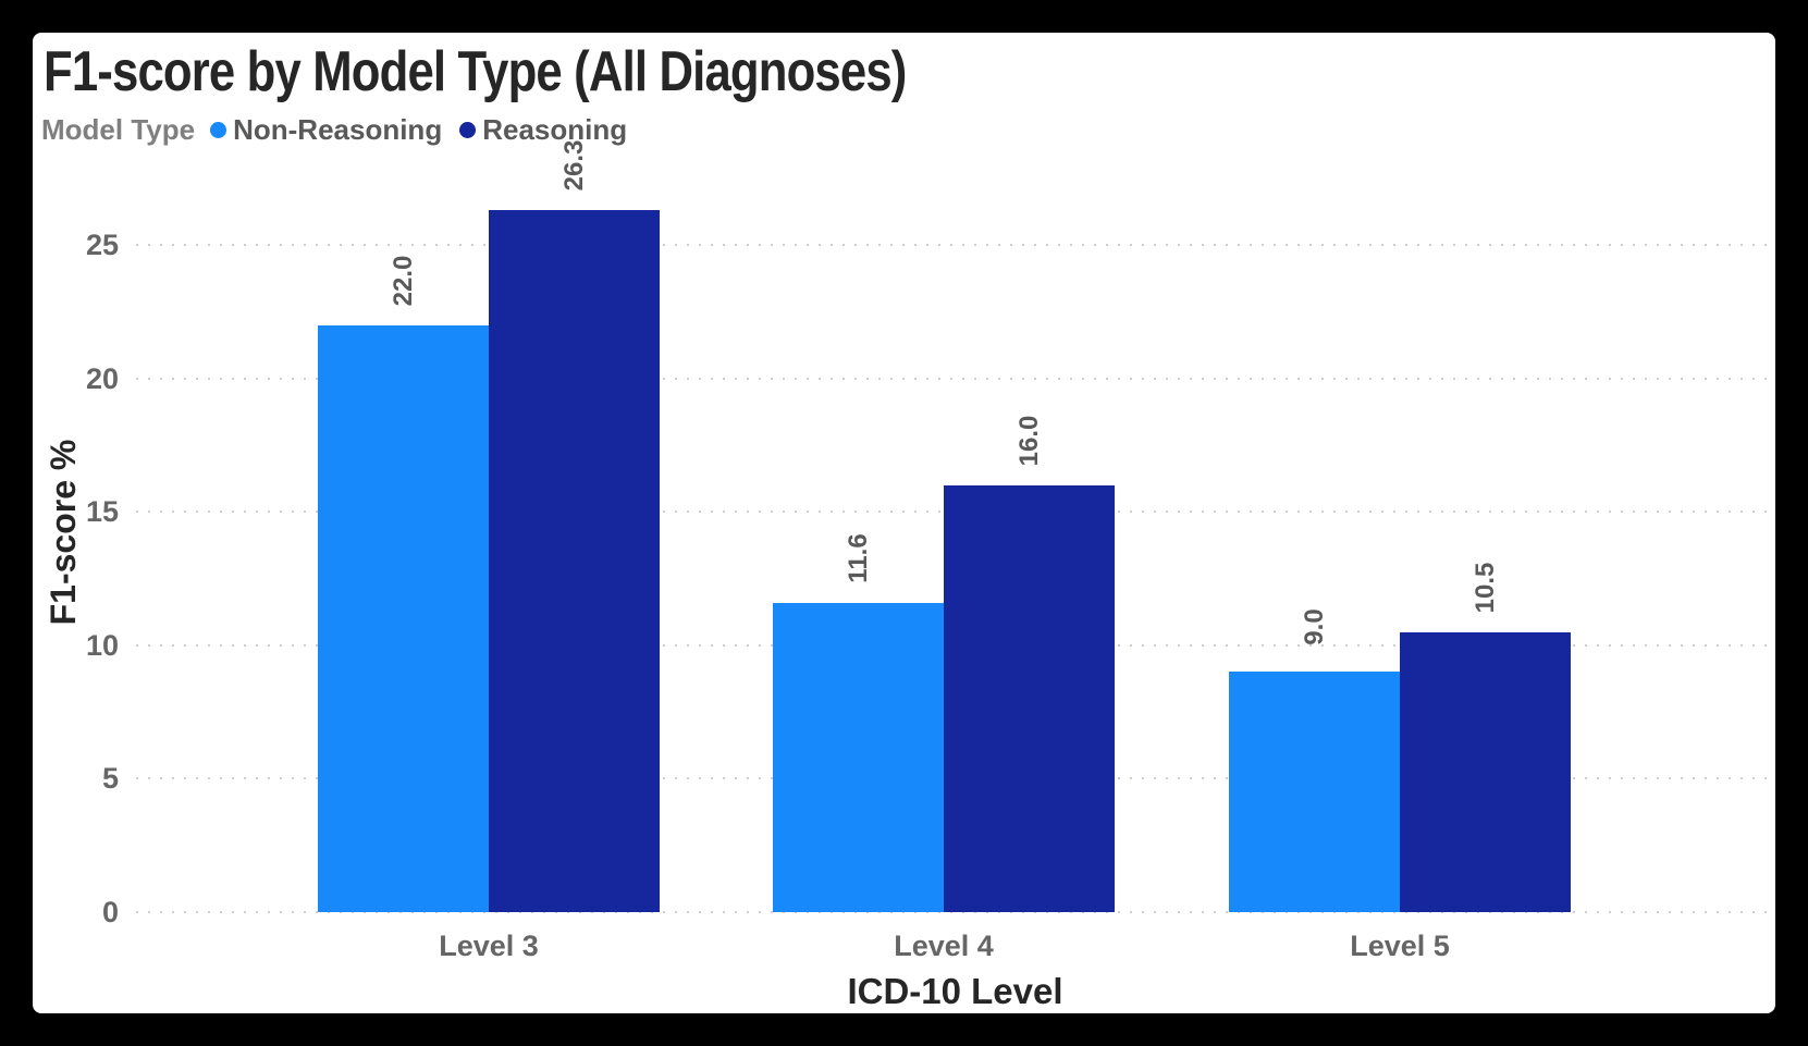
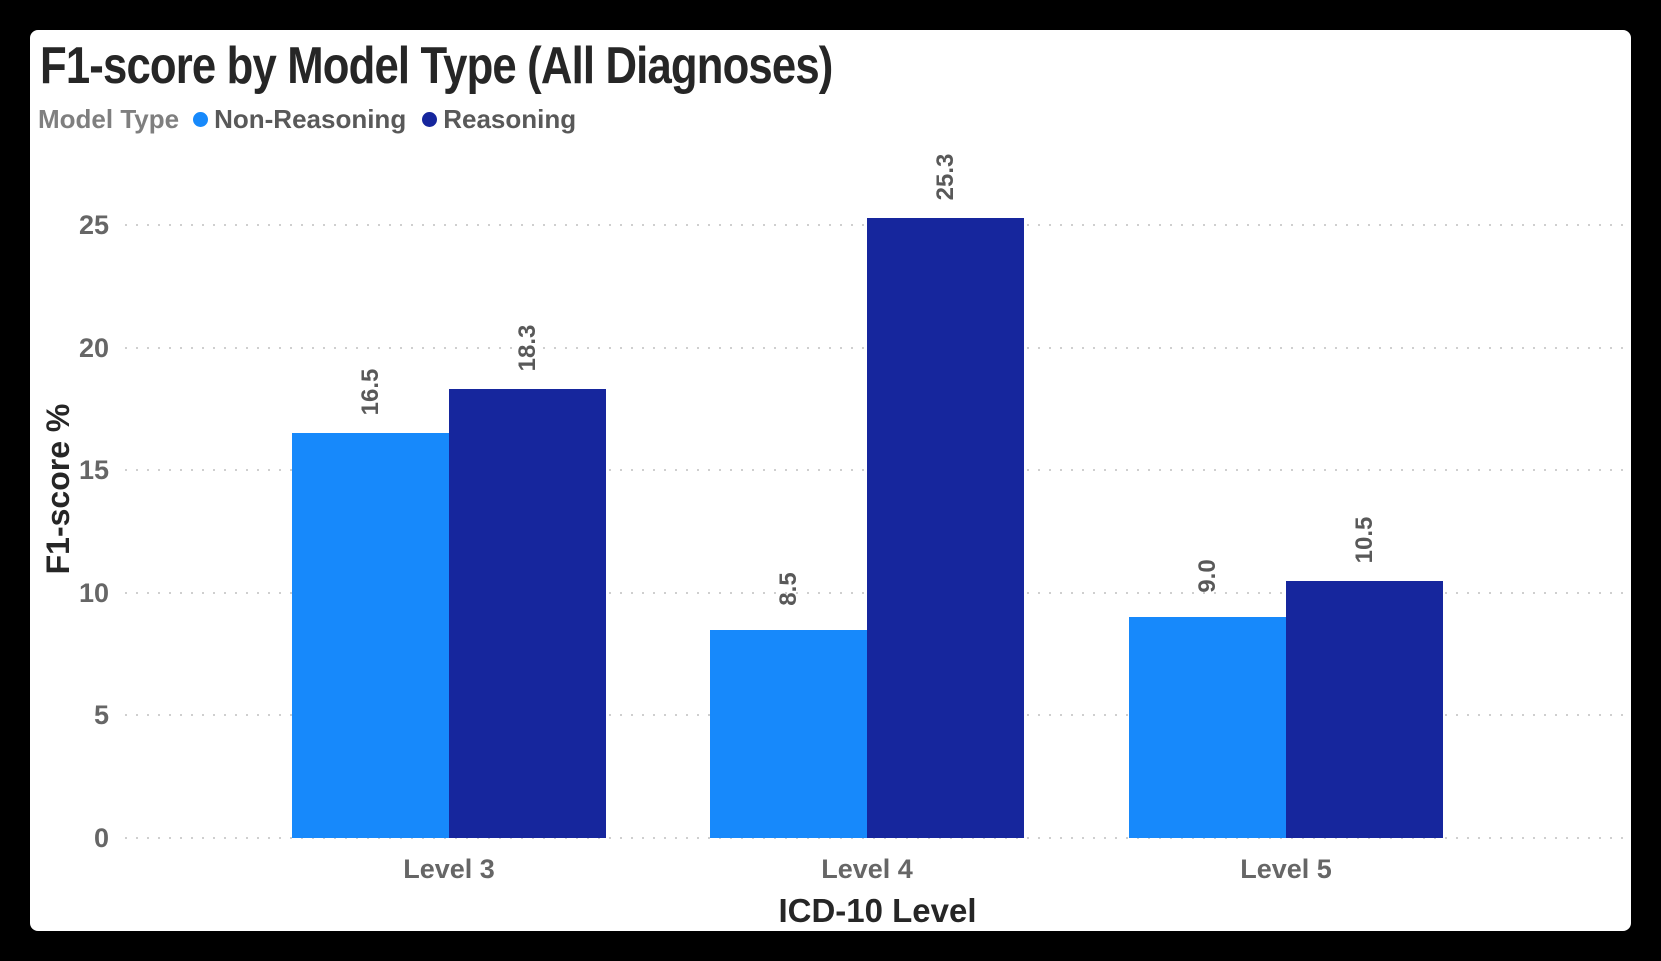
Non-Reasoning/Level 3: 22.0 -> 16.5
Reasoning/Level 3: 26.3 -> 18.3
Non-Reasoning/Level 4: 11.6 -> 8.5
Reasoning/Level 4: 16.0 -> 25.3
